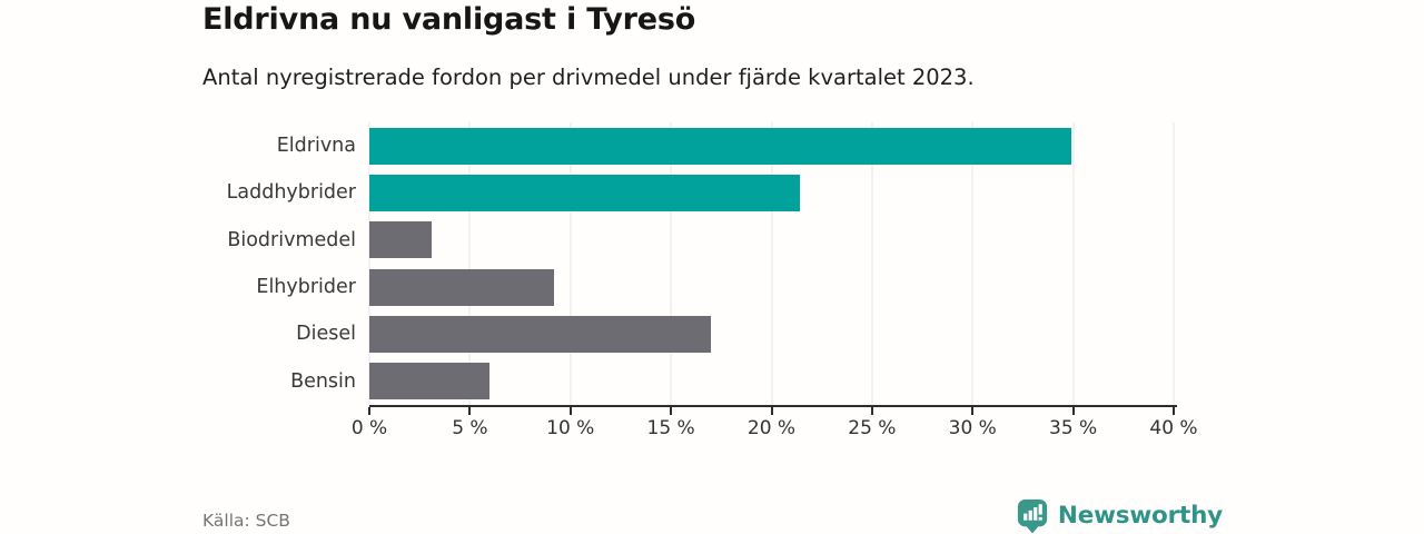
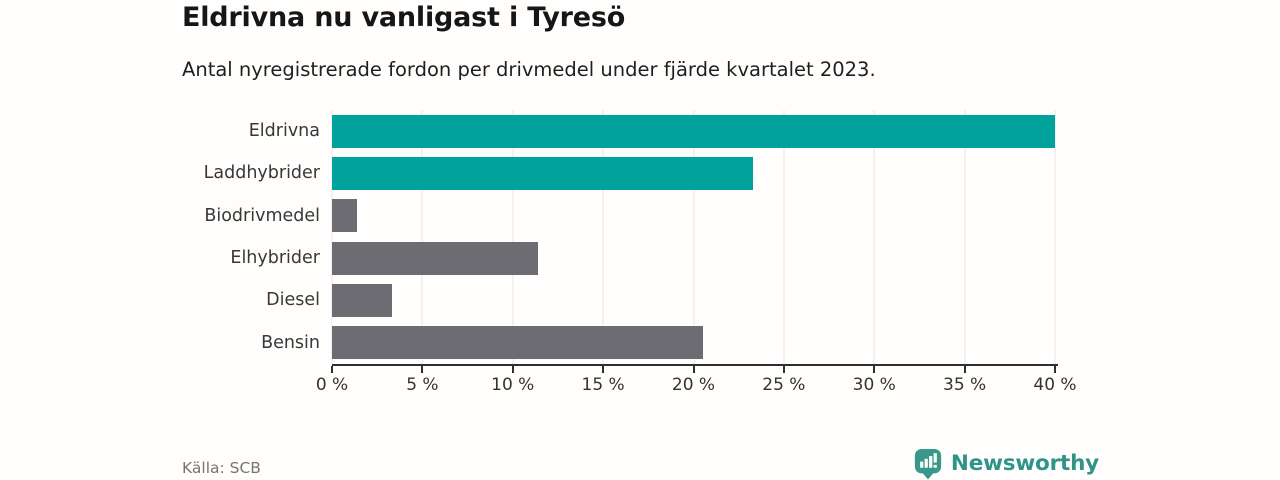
Eldrivna: 34.9% -> 40.0%
Laddhybrider: 21.4% -> 23.3%
Biodrivmedel: 3.1% -> 1.4%
Elhybrider: 9.2% -> 11.4%
Diesel: 17.0% -> 3.3%
Bensin: 6.0% -> 20.5%
